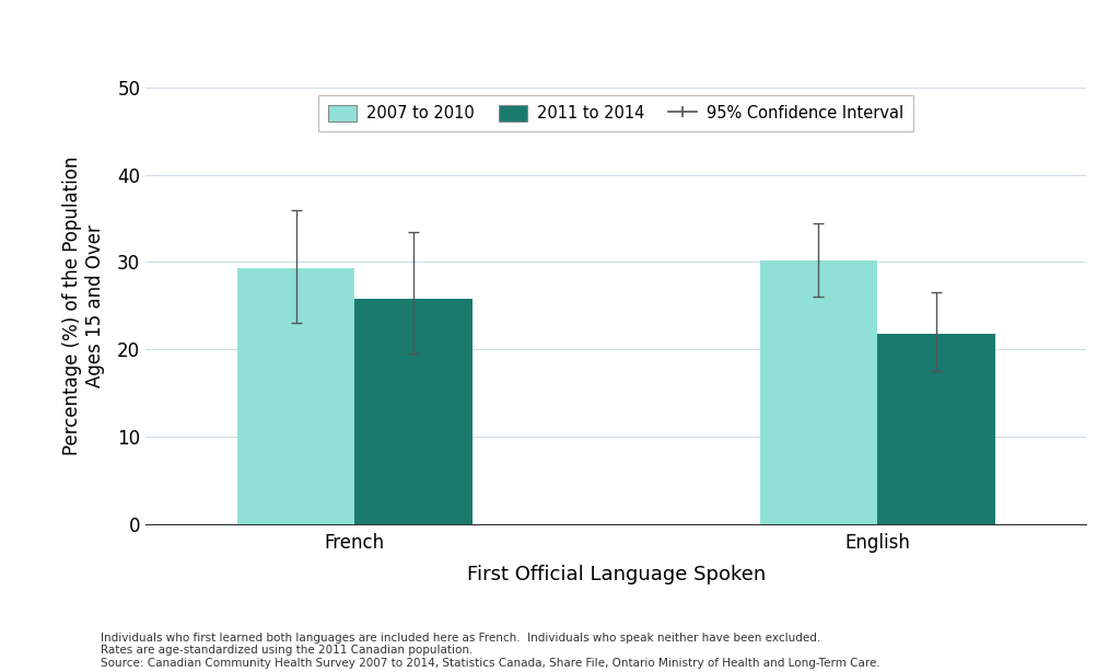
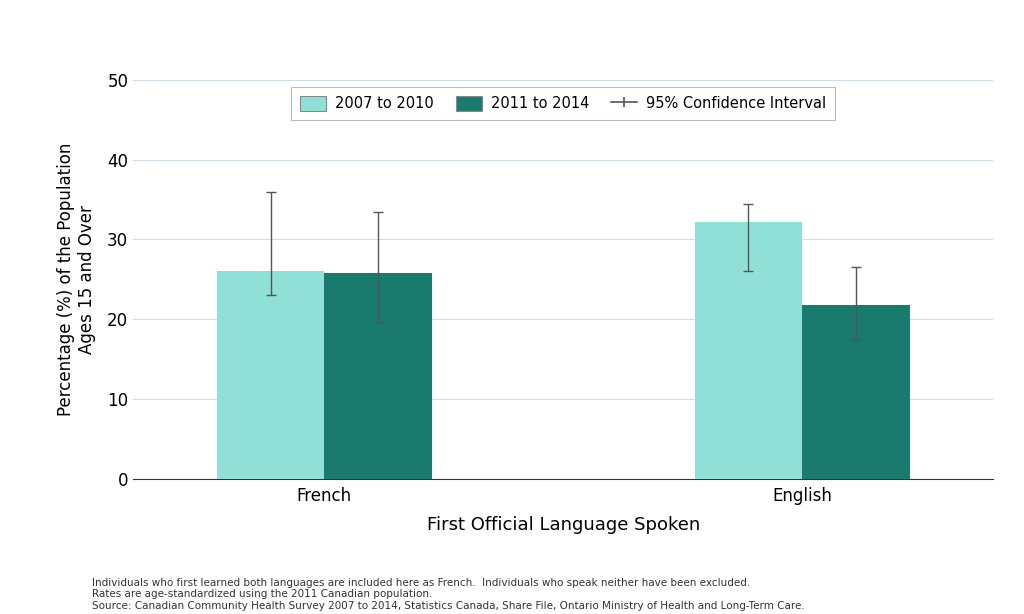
2007 to 2010/French: 29.3 -> 26.0
2007 to 2010/English: 30.2 -> 32.2
